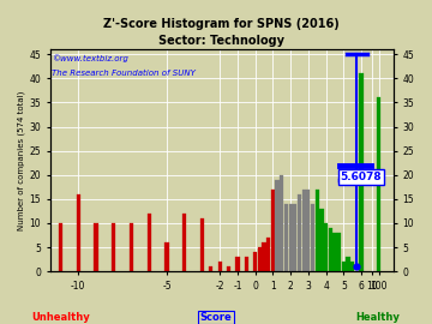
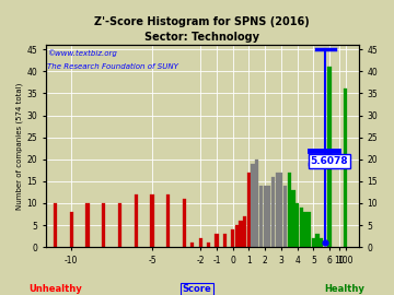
-10: 16 -> 8
-5: 6 -> 12
